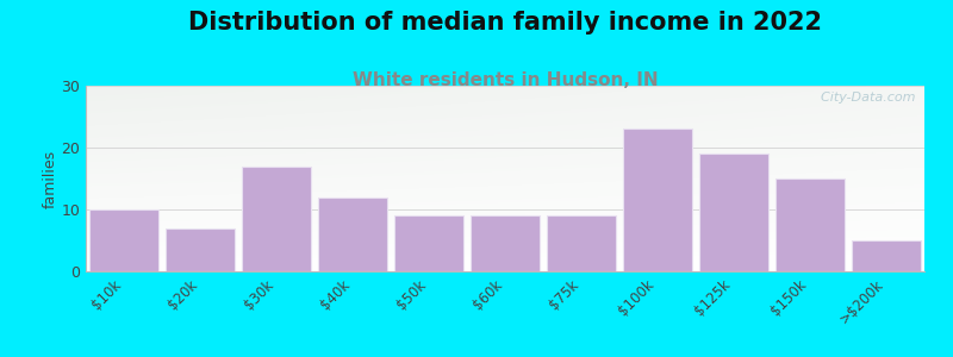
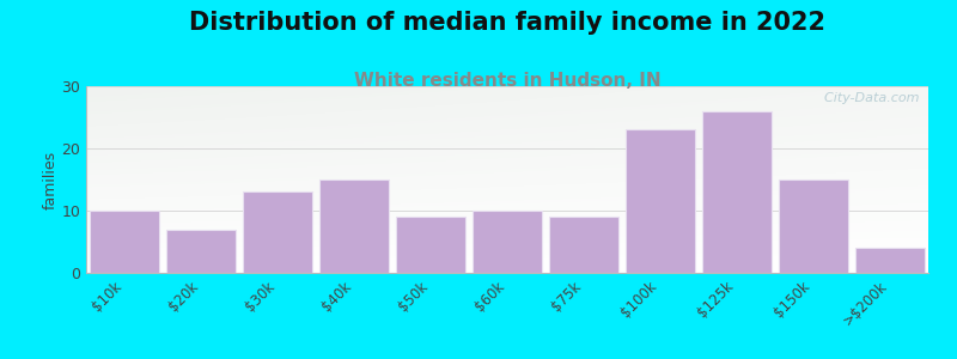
$30k: 17 -> 13
$40k: 12 -> 15
$60k: 9 -> 10
$125k: 19 -> 26
>$200k: 5 -> 4
